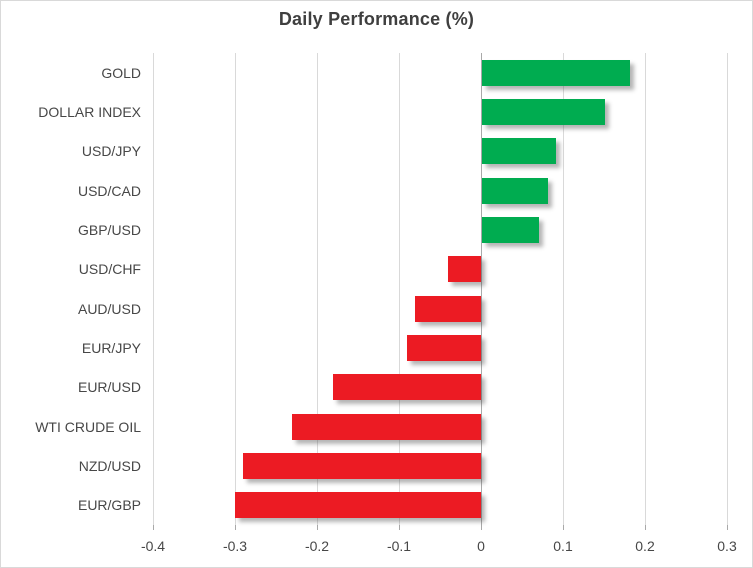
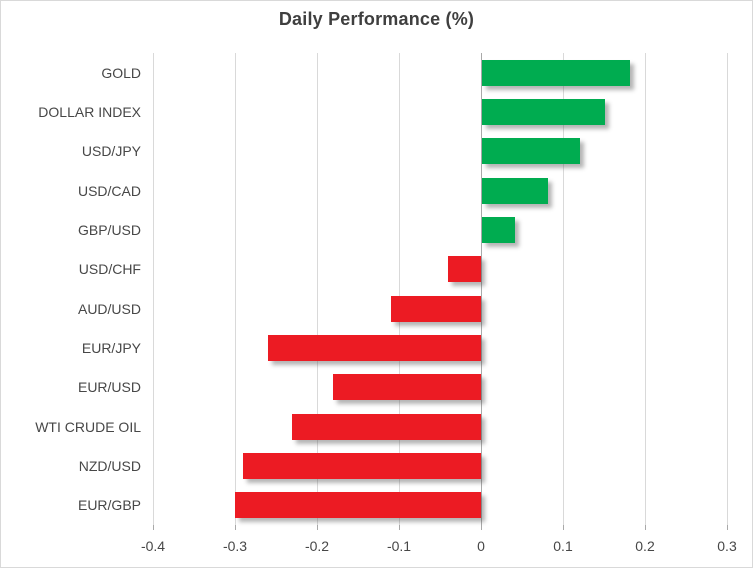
USD/JPY: 0.09 -> 0.12
GBP/USD: 0.07 -> 0.04
AUD/USD: -0.08 -> -0.11
EUR/JPY: -0.09 -> -0.26
